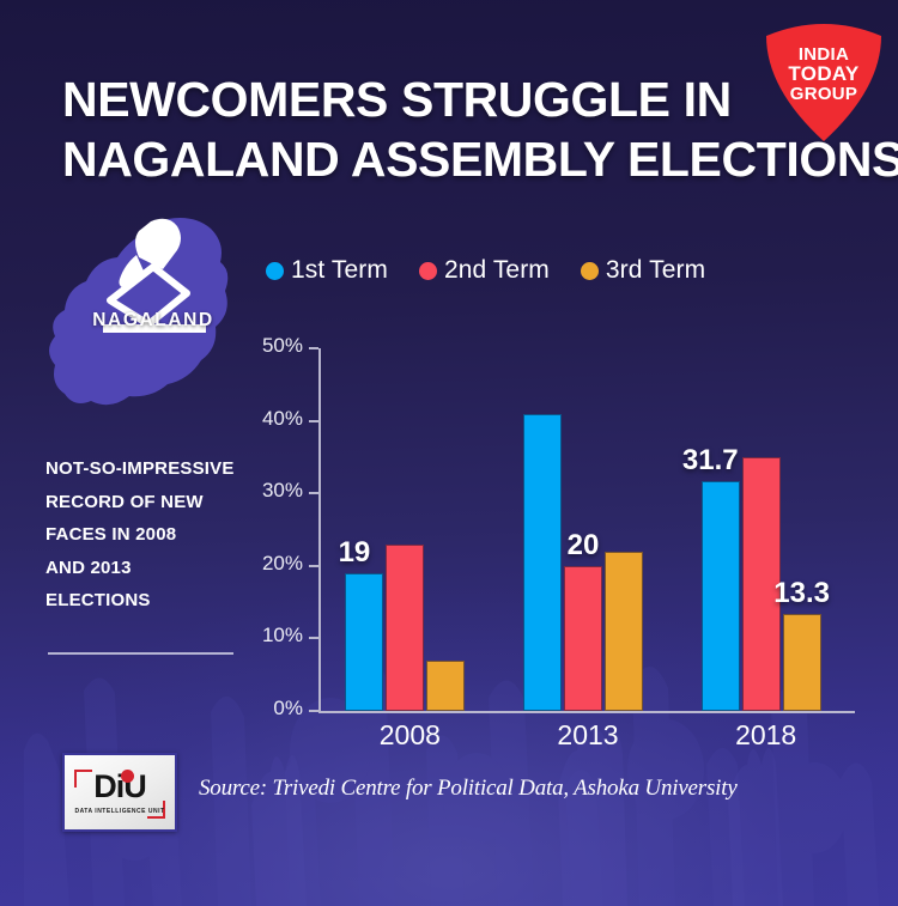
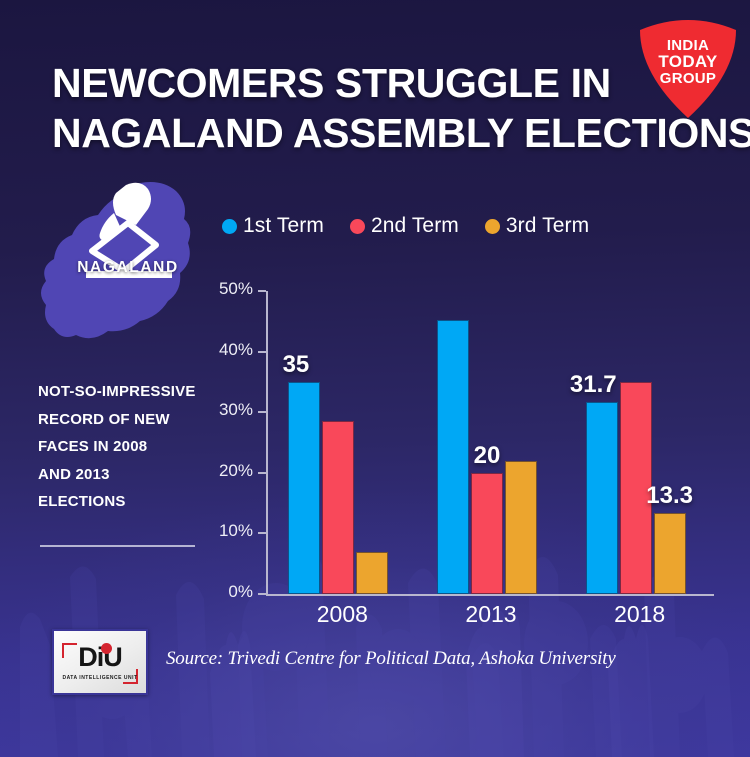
1st Term/2008: 19 -> 35
2nd Term/2008: 23% -> 28%
1st Term/2013: 41% -> 45%
